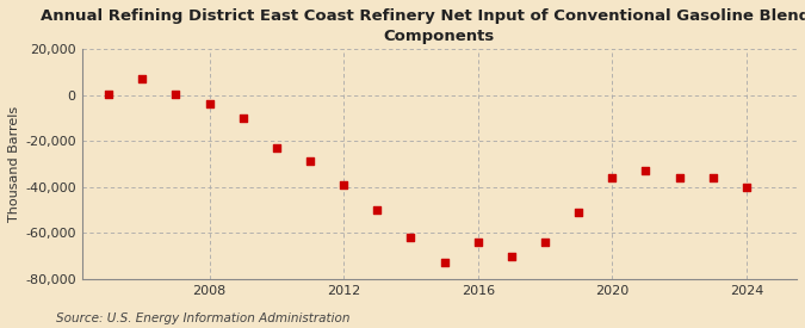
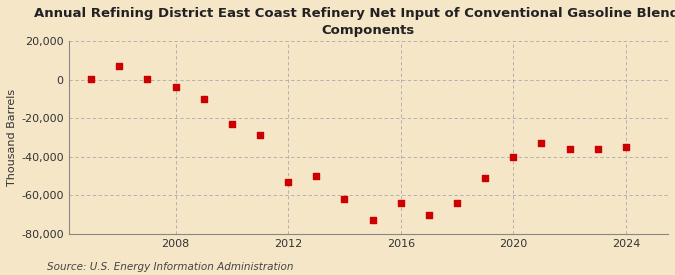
2012: -39,000 -> -53,000
2020: -36,000 -> -40,000
2024: -40,000 -> -35,000
